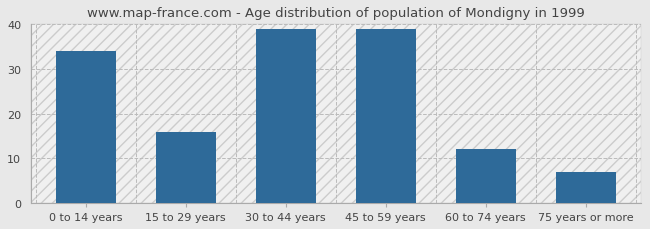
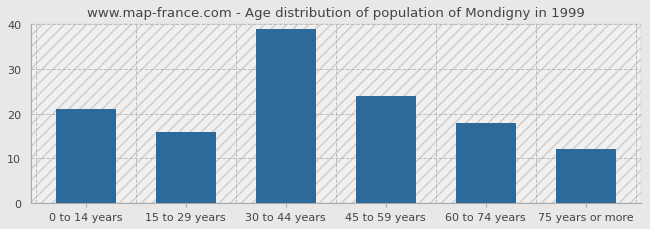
0 to 14 years: 34 -> 21
45 to 59 years: 39 -> 24
60 to 74 years: 12 -> 18
75 years or more: 7 -> 12
